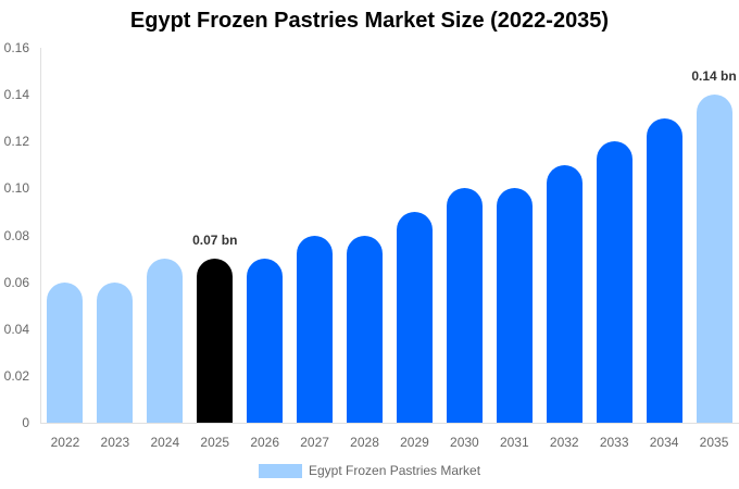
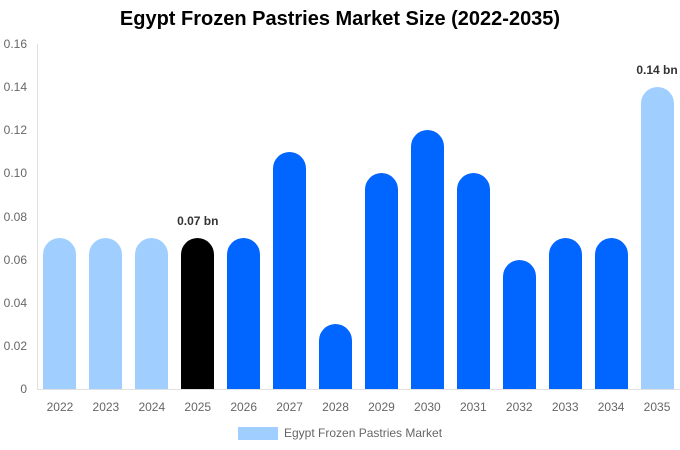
2022: 0.06 -> 0.07
2023: 0.06 -> 0.07
2027: 0.08 -> 0.11
2028: 0.08 -> 0.03
2029: 0.09 -> 0.10
2030: 0.10 -> 0.12
2032: 0.11 -> 0.06
2033: 0.12 -> 0.07
2034: 0.13 -> 0.07
